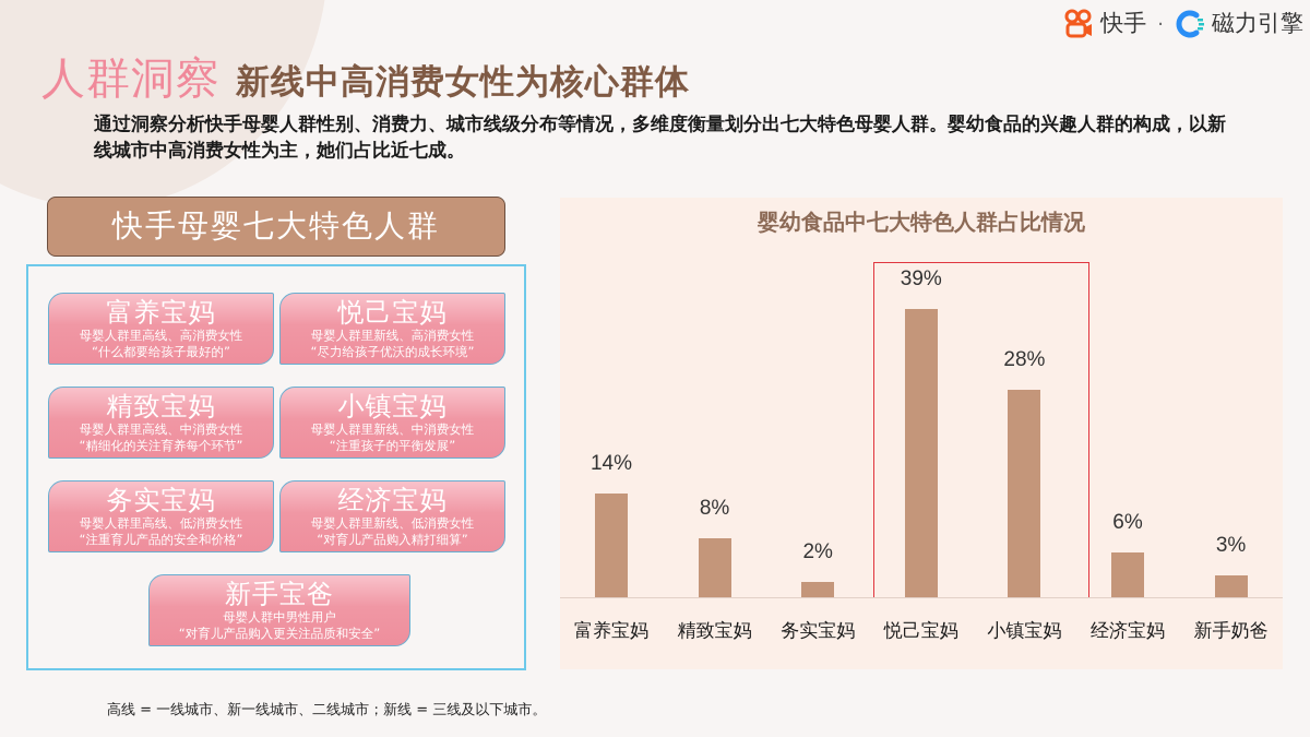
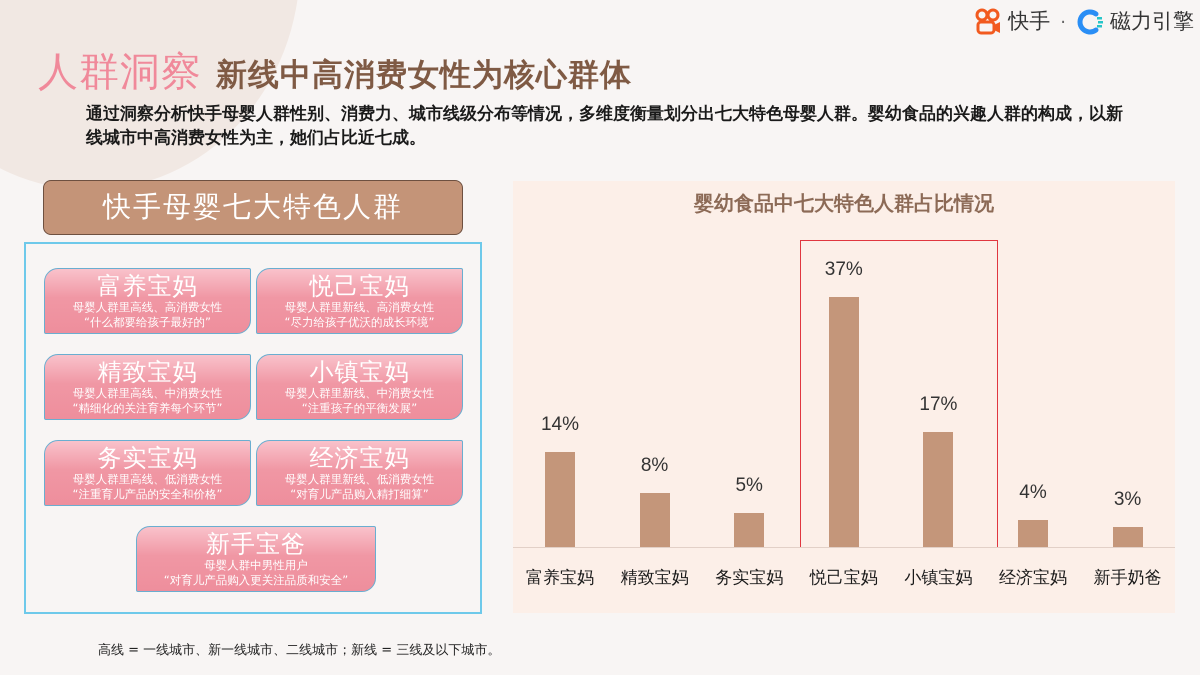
务实宝妈: 2% -> 5%
悦己宝妈: 39% -> 37%
小镇宝妈: 28% -> 17%
经济宝妈: 6% -> 4%
